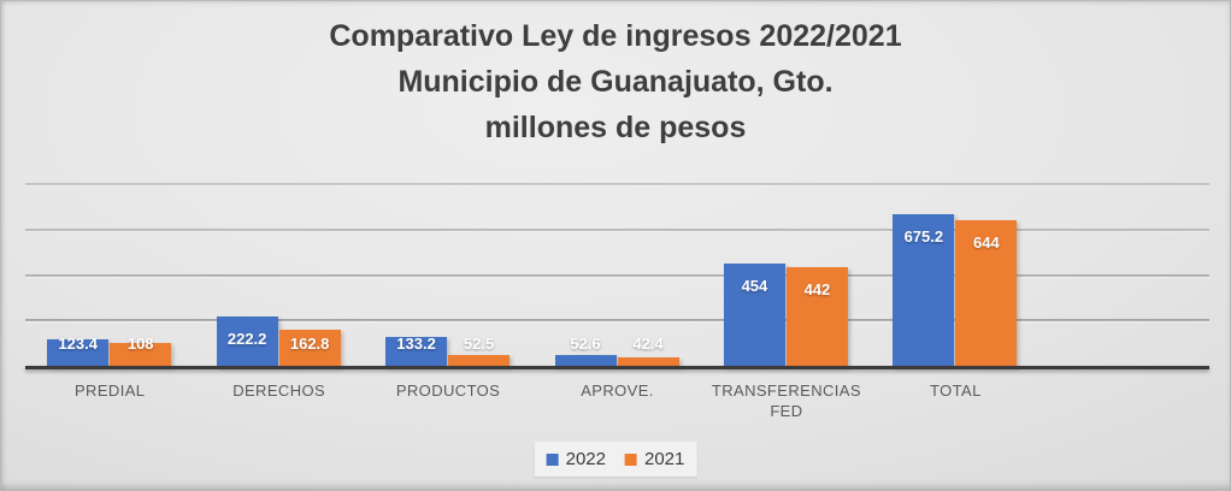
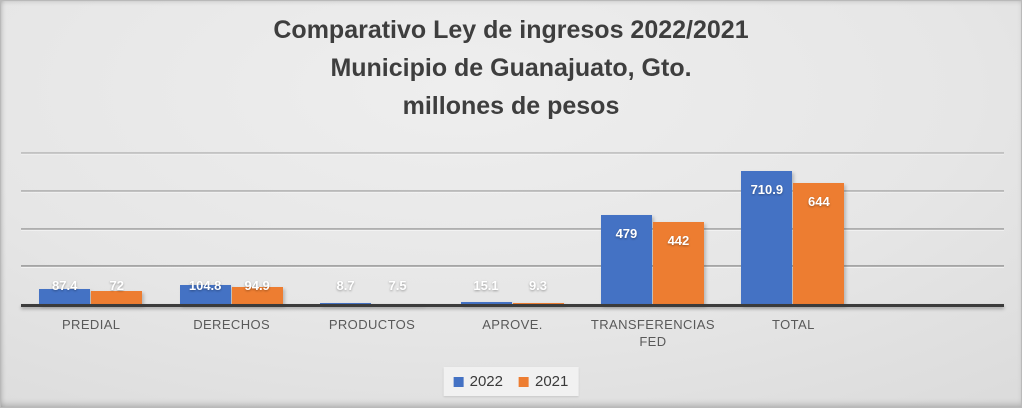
2022/PREDIAL: 123.4 -> 87.4
2021/PREDIAL: 108 -> 72
2022/DERECHOS: 222.2 -> 104.8
2021/DERECHOS: 162.8 -> 94.9
2022/PRODUCTOS: 133.2 -> 8.7
2021/PRODUCTOS: 52.5 -> 7.5
2022/APROVE.: 52.6 -> 15.1
2021/APROVE.: 42.4 -> 9.3
2022/TRANSFERENCIAS FED: 454 -> 479
2022/TOTAL: 675.2 -> 710.9
